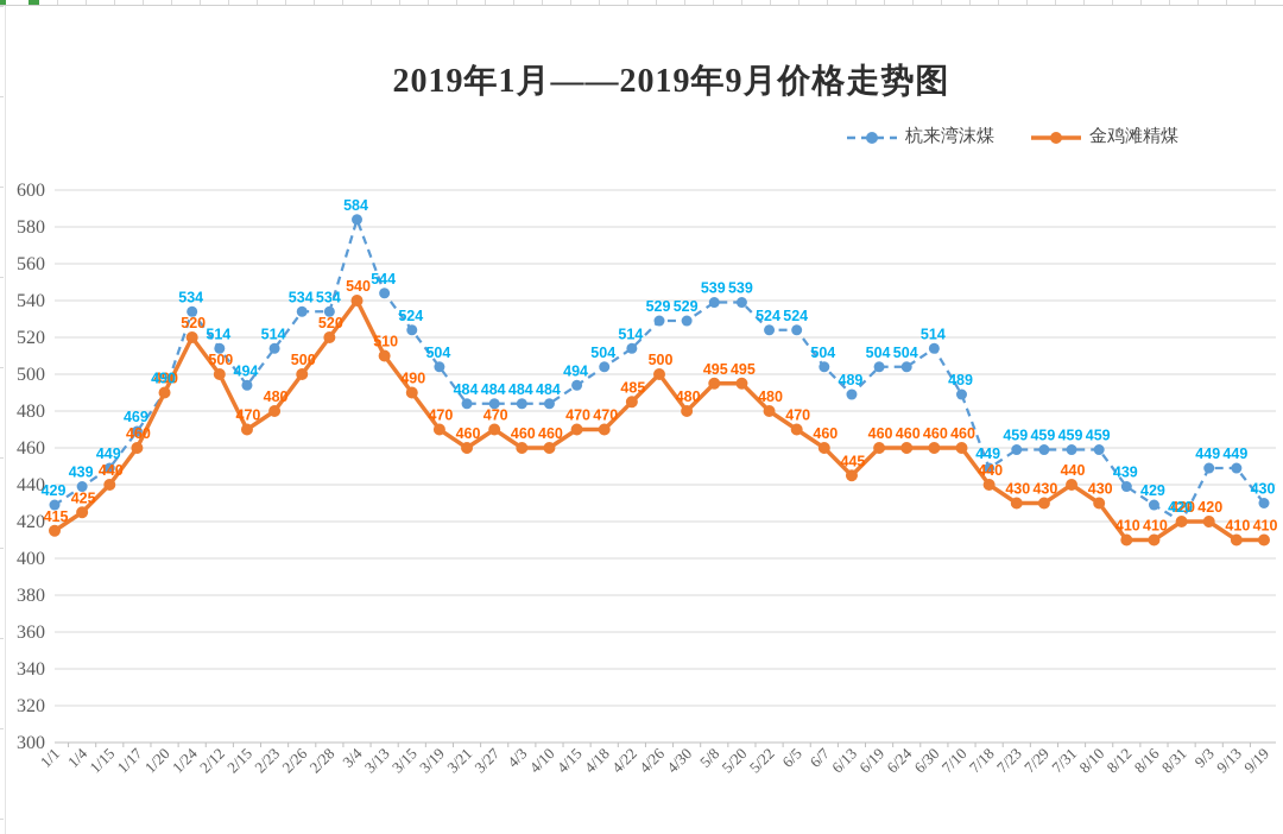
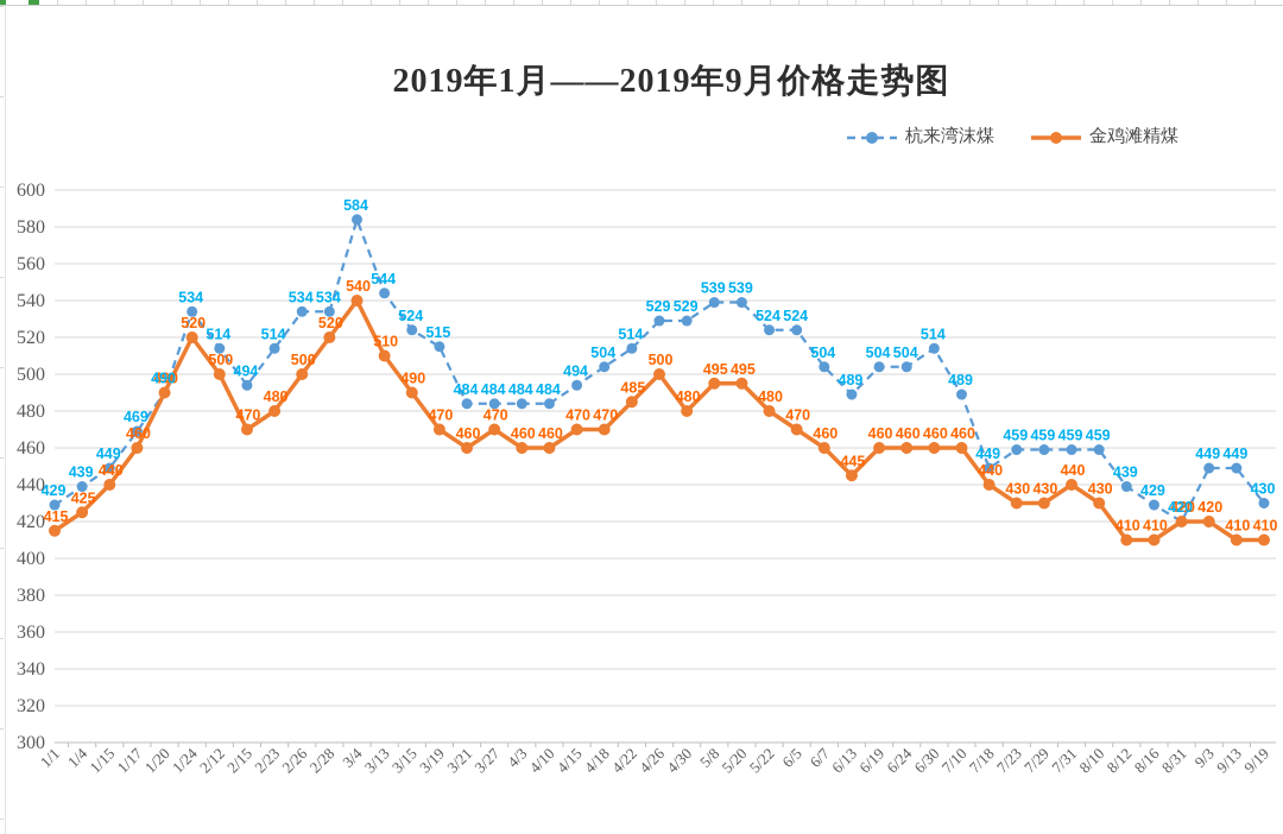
杭来湾沫煤/3/19: 504 -> 515
